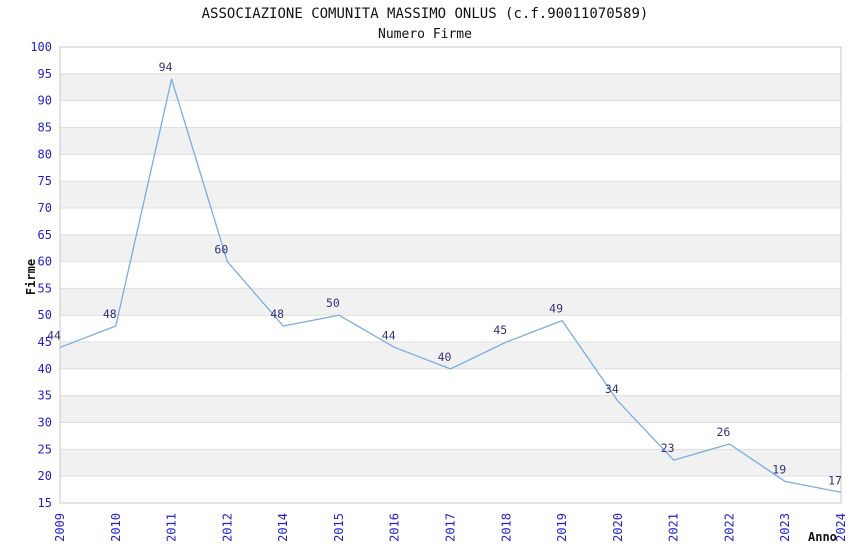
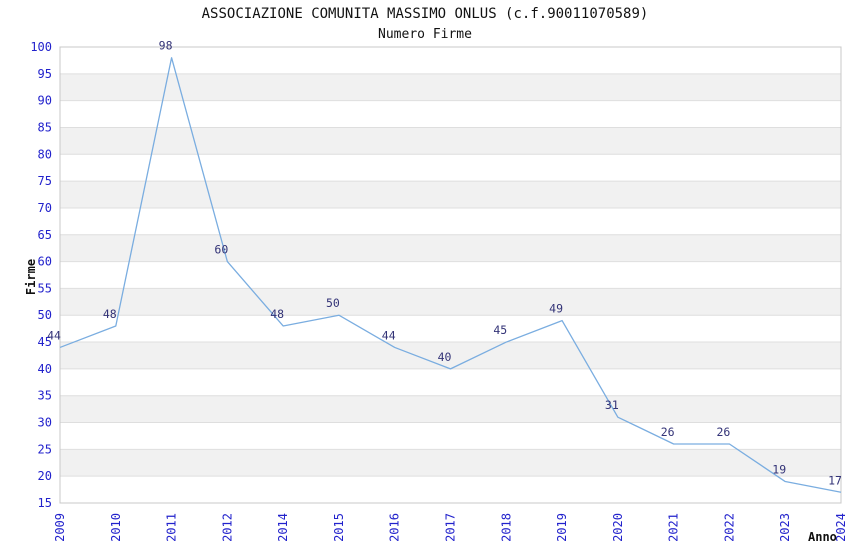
2011: 94 -> 98
2020: 34 -> 31
2021: 23 -> 26
